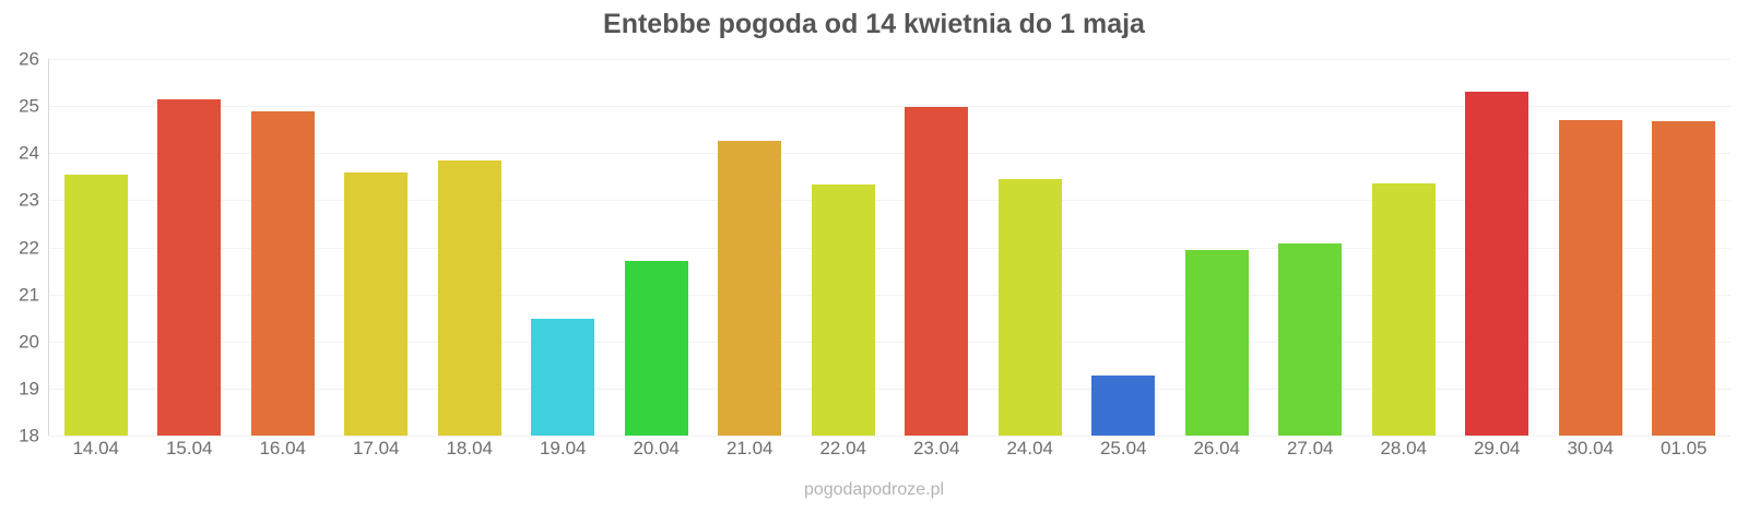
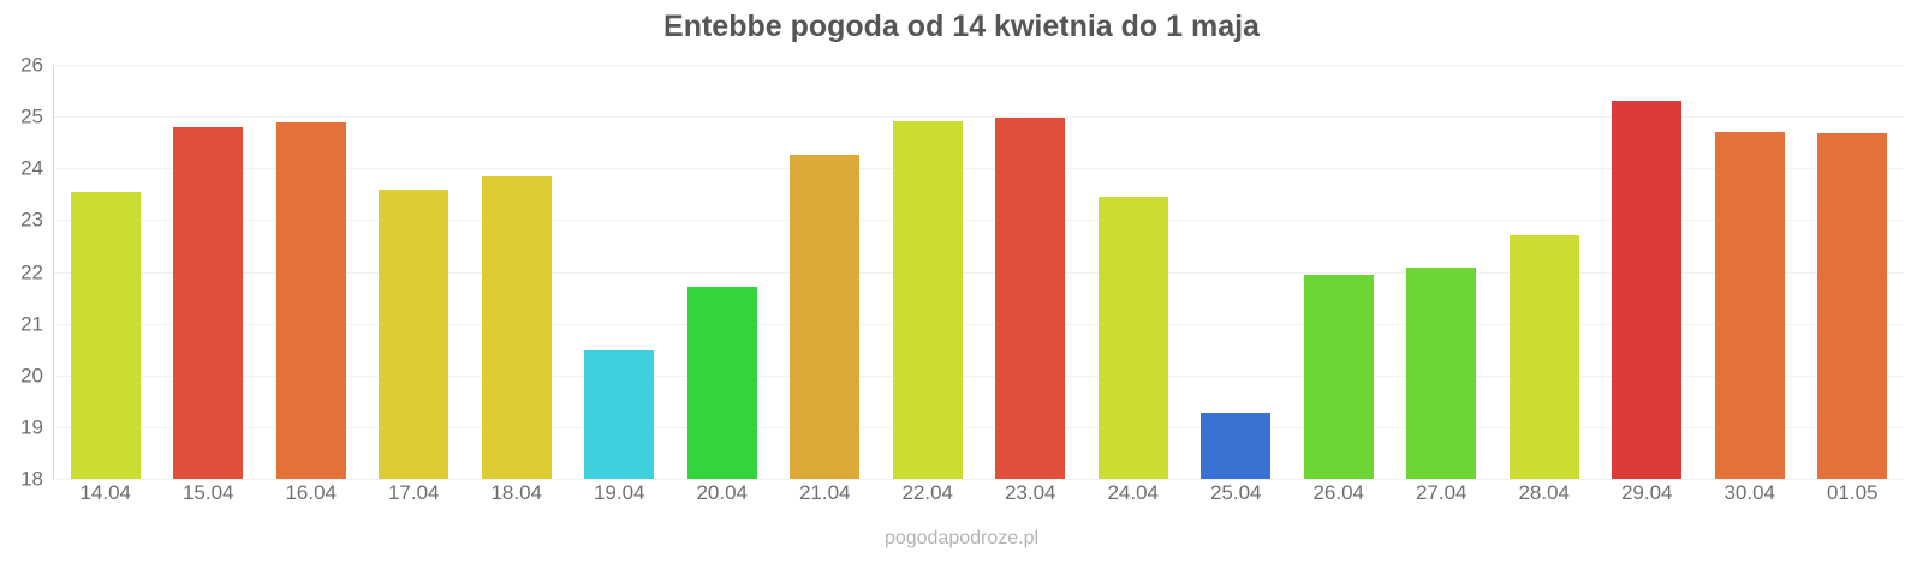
15.04: 25.1 -> 24.8
22.04: 23.3 -> 24.9
28.04: 23.4 -> 22.7
